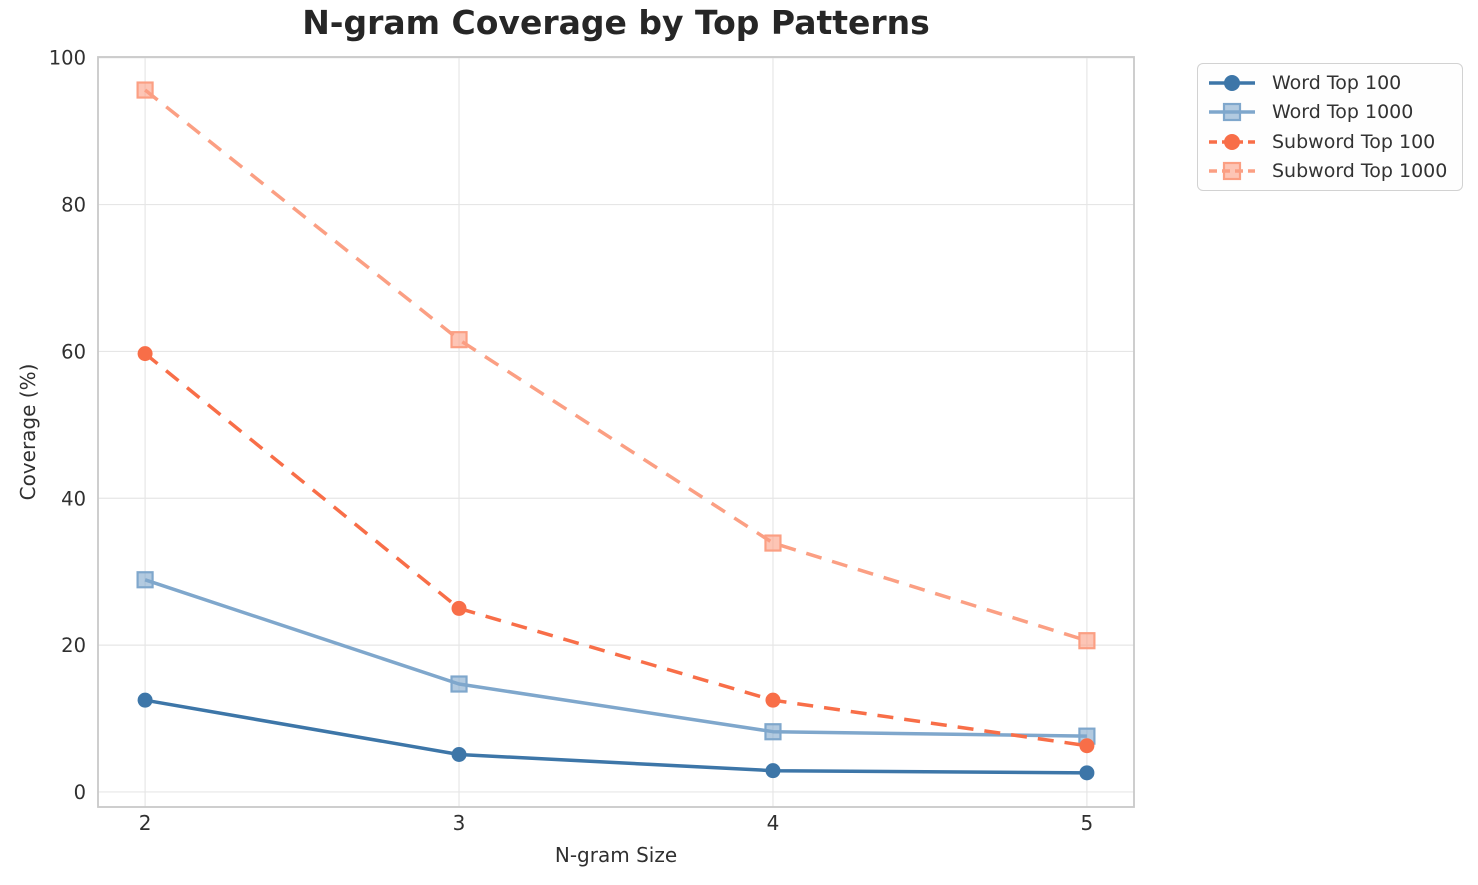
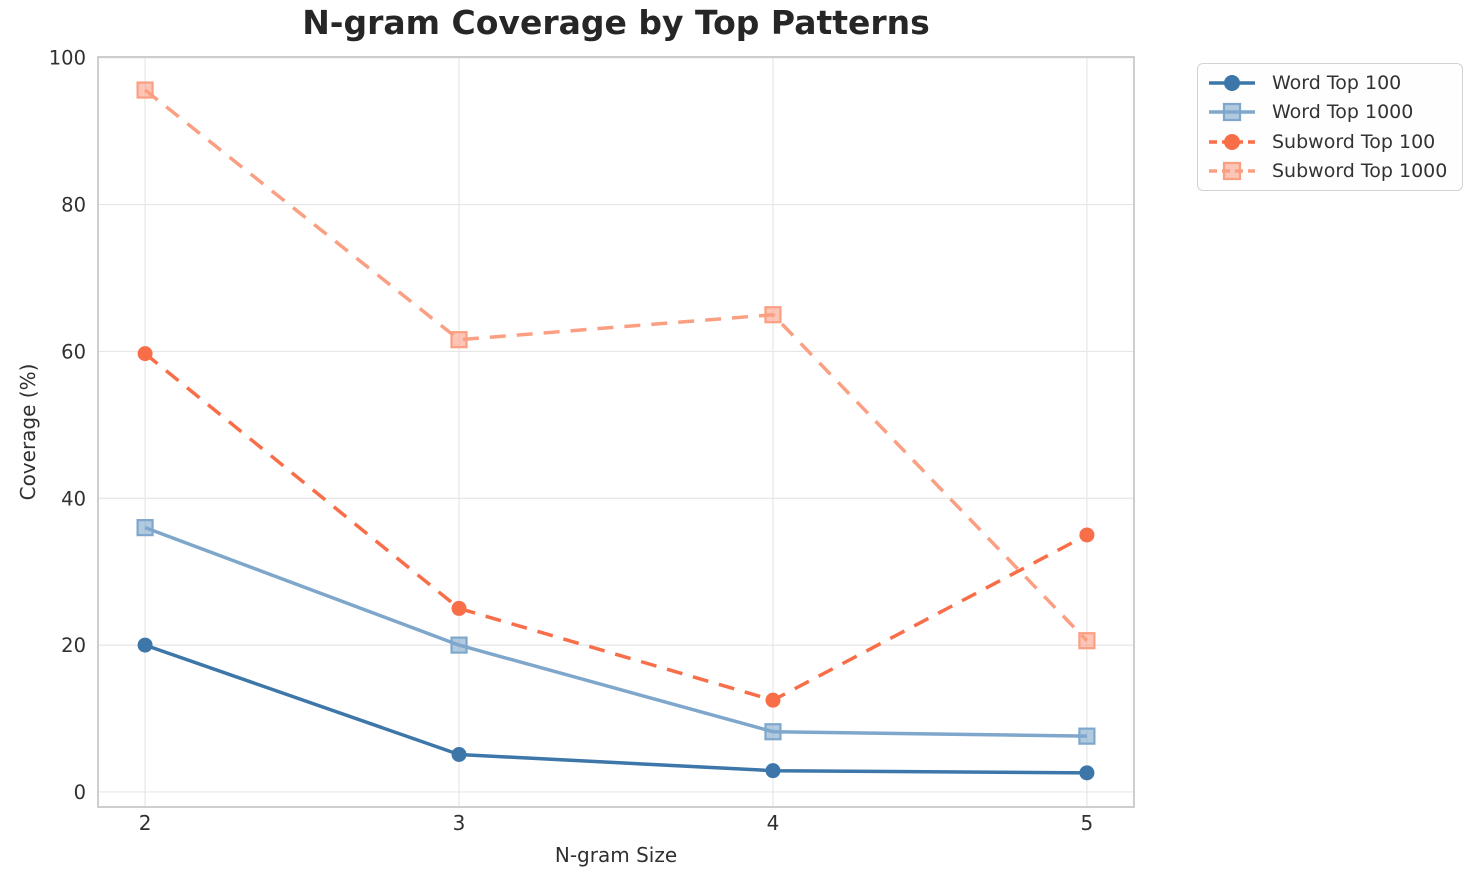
Word Top 100/2: 12 -> 20
Word Top 1000/2: 29 -> 36
Word Top 1000/3: 15 -> 20
Subword Top 1000/4: 34 -> 65
Subword Top 100/5: 6 -> 35
